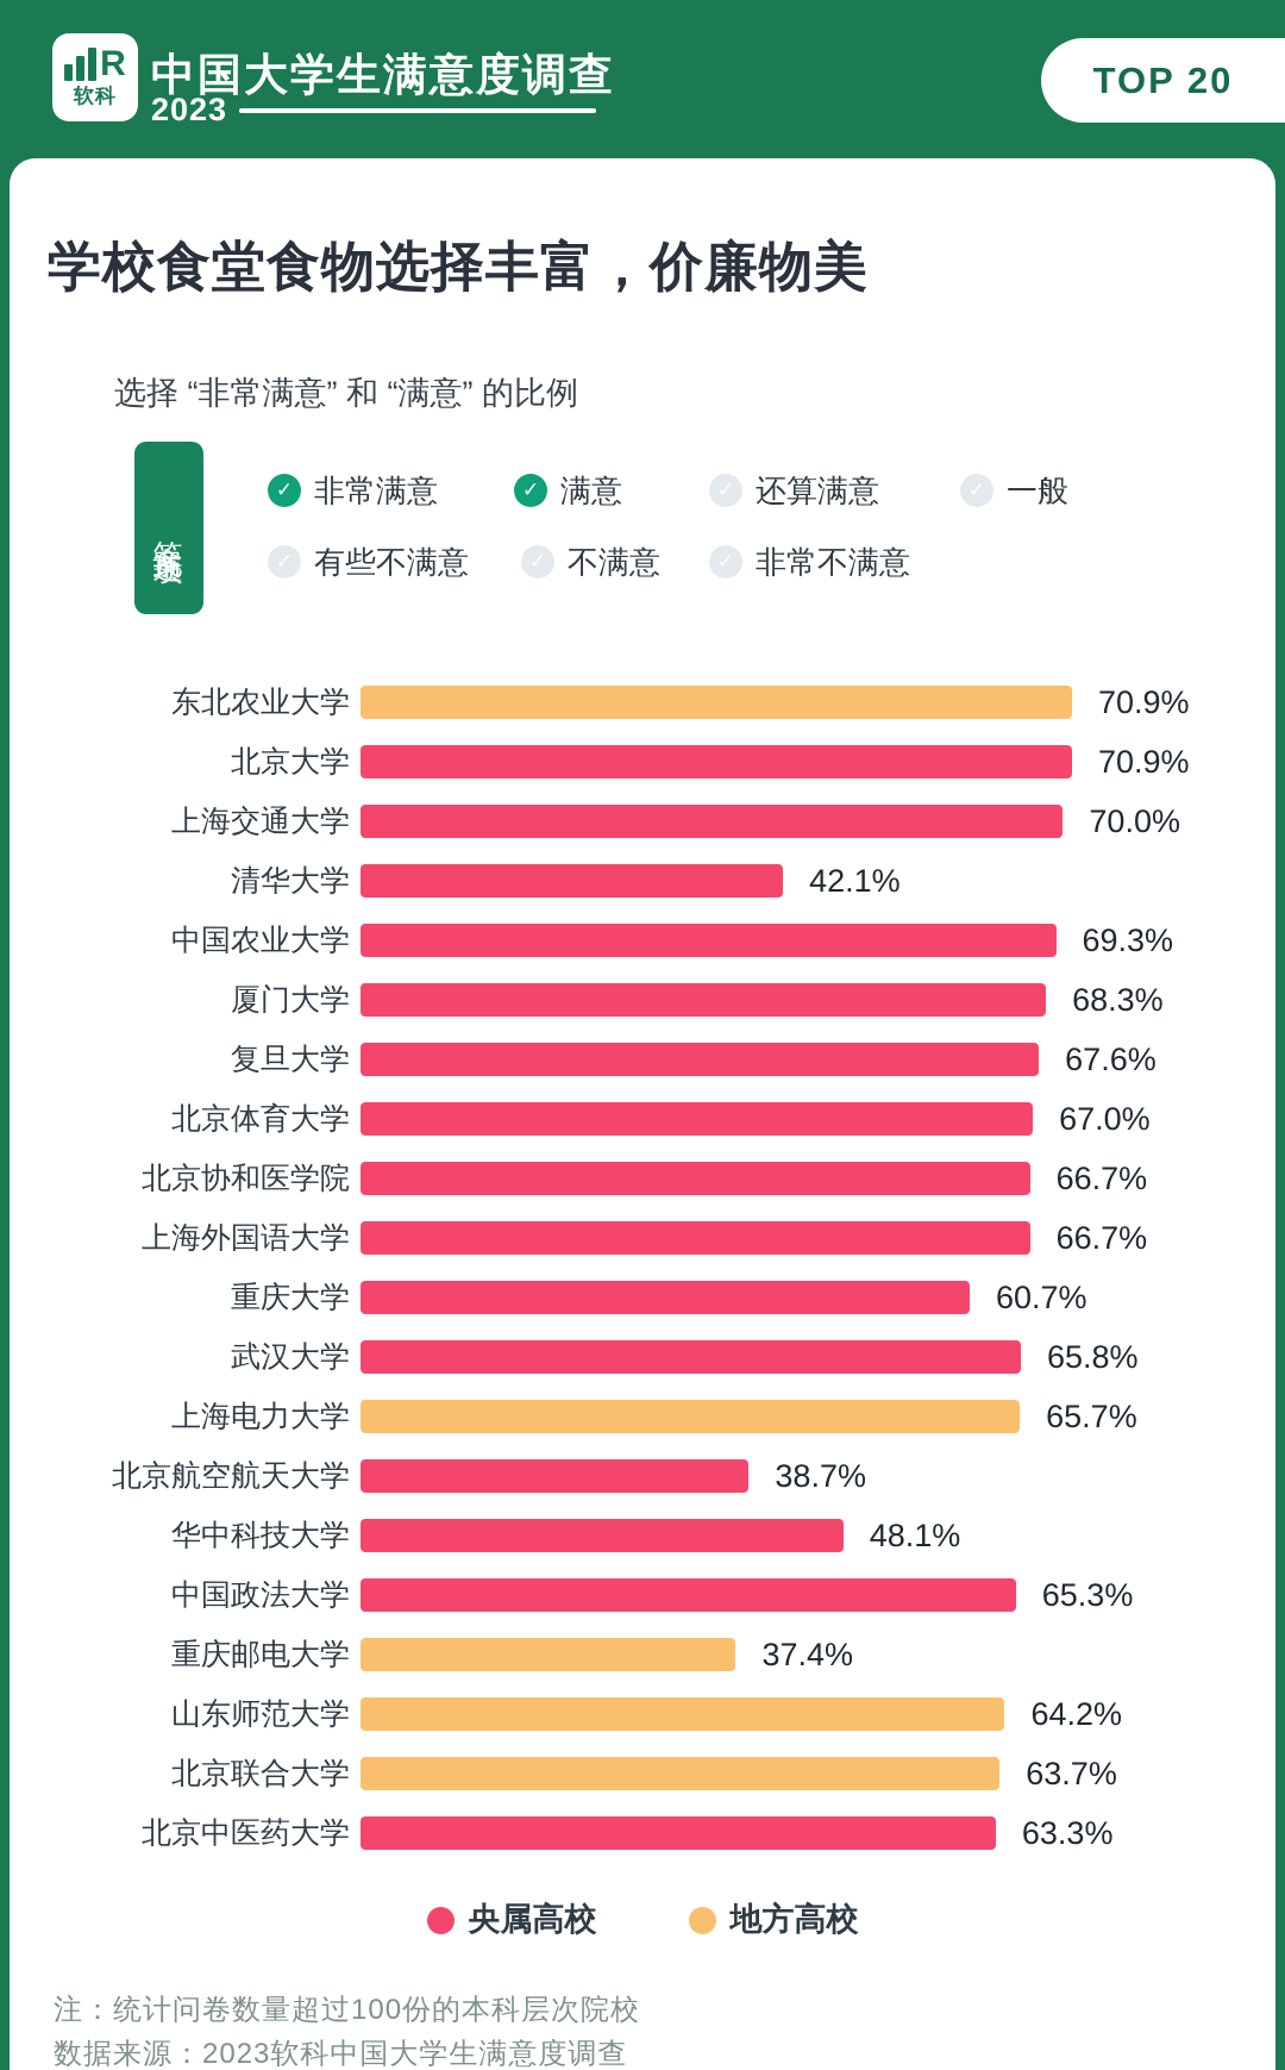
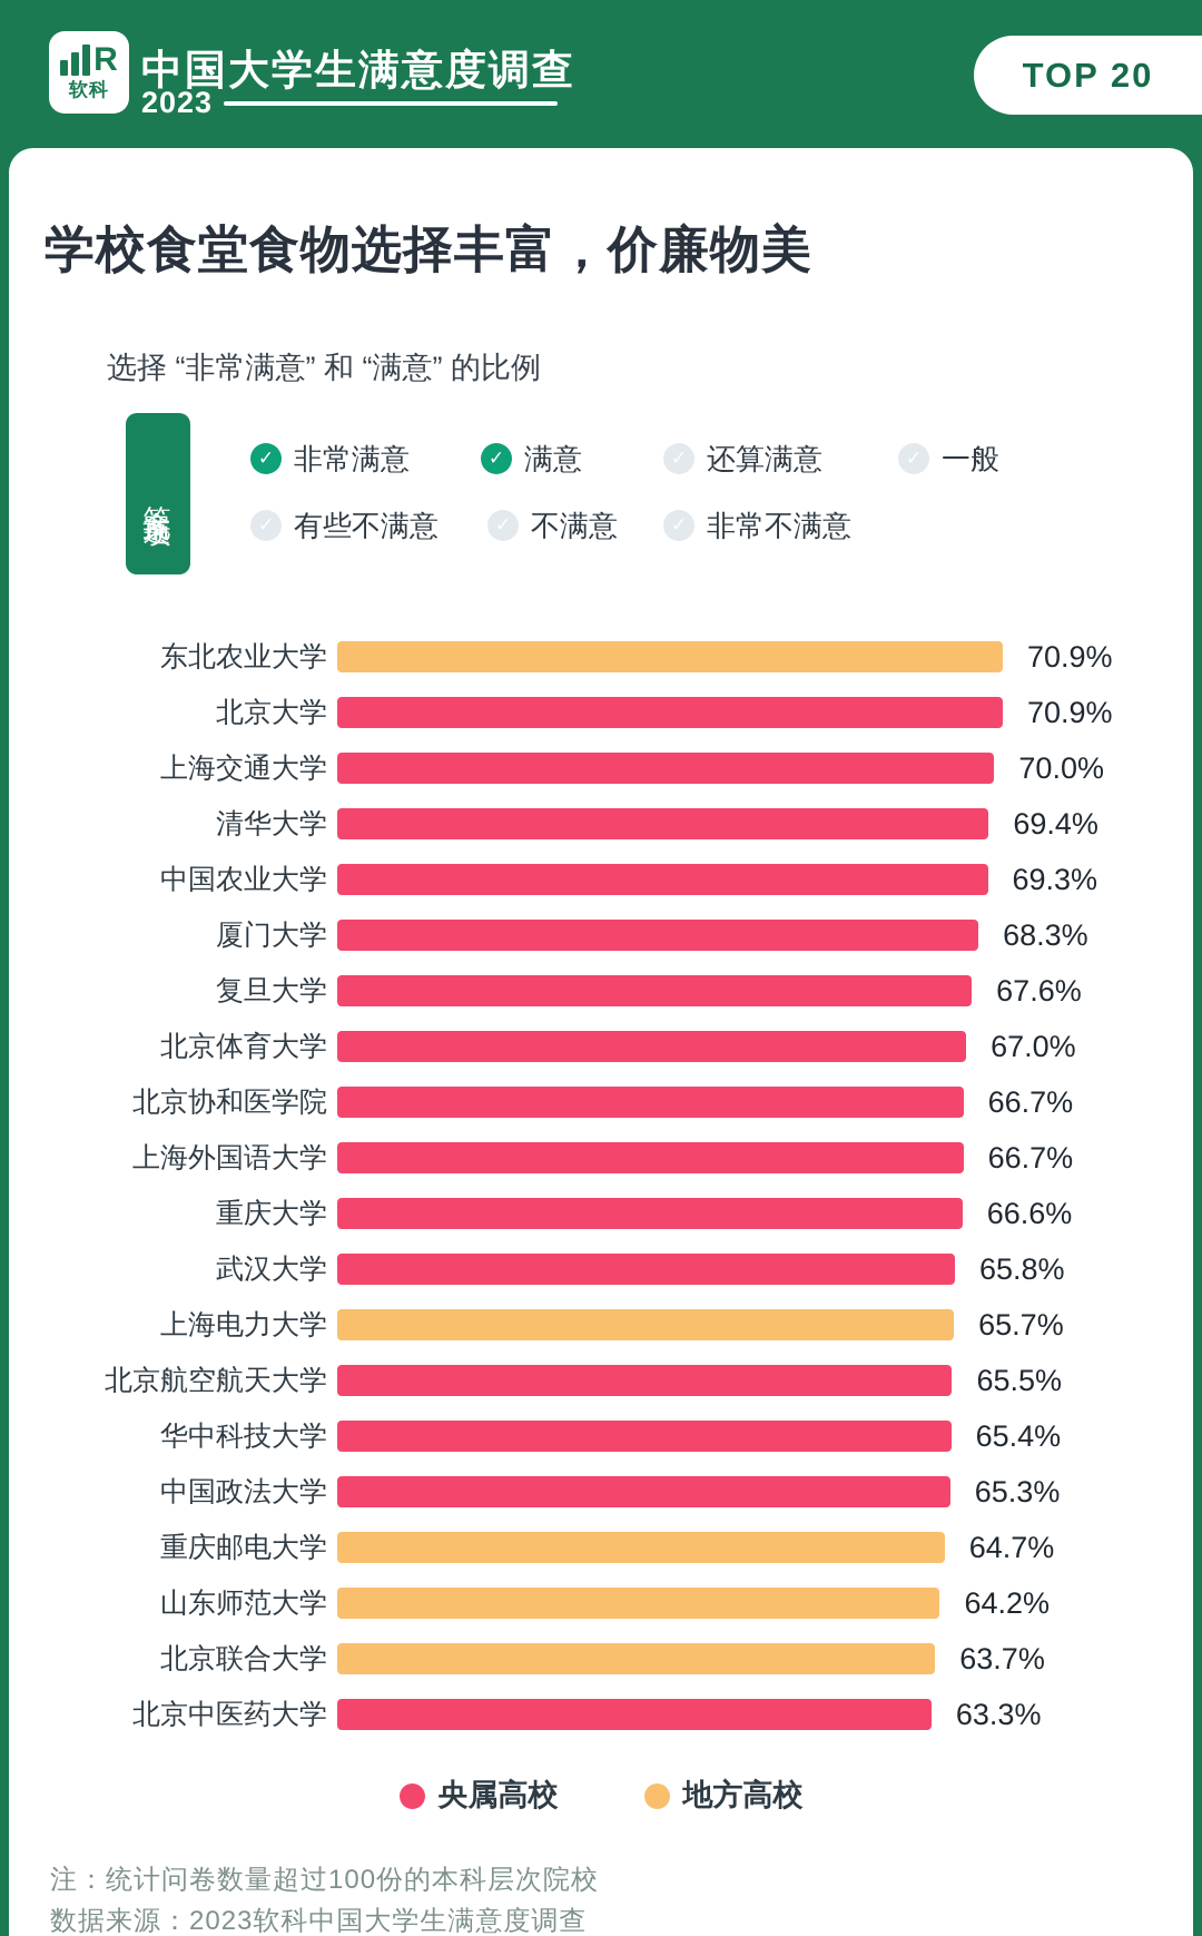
清华大学: 42.1% -> 69.4%
重庆大学: 60.7% -> 66.6%
北京航空航天大学: 38.7% -> 65.5%
华中科技大学: 48.1% -> 65.4%
重庆邮电大学: 37.4% -> 64.7%
